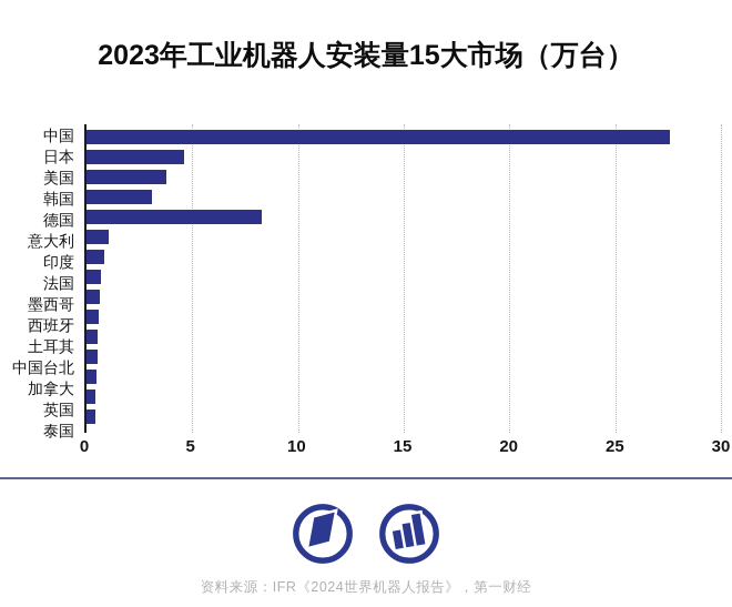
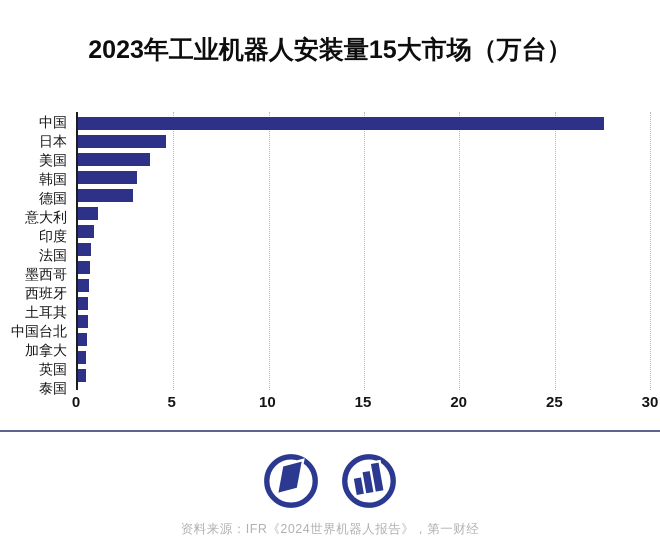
德国: 8.3 -> 2.9
